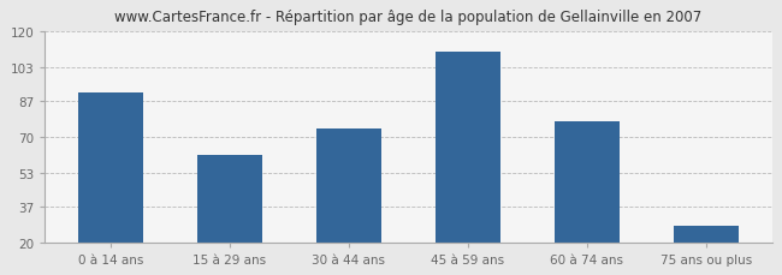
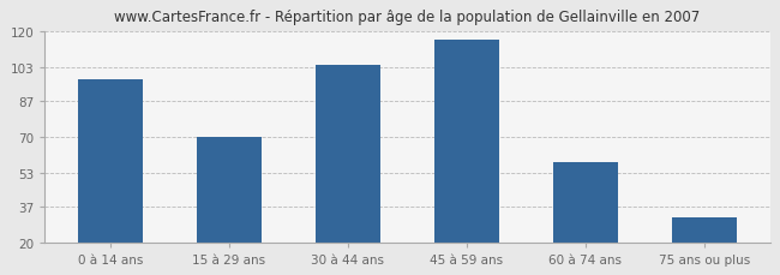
0 à 14 ans: 91 -> 97
15 à 29 ans: 61 -> 70
30 à 44 ans: 74 -> 104
45 à 59 ans: 110 -> 116
60 à 74 ans: 77 -> 58
75 ans ou plus: 28 -> 32
